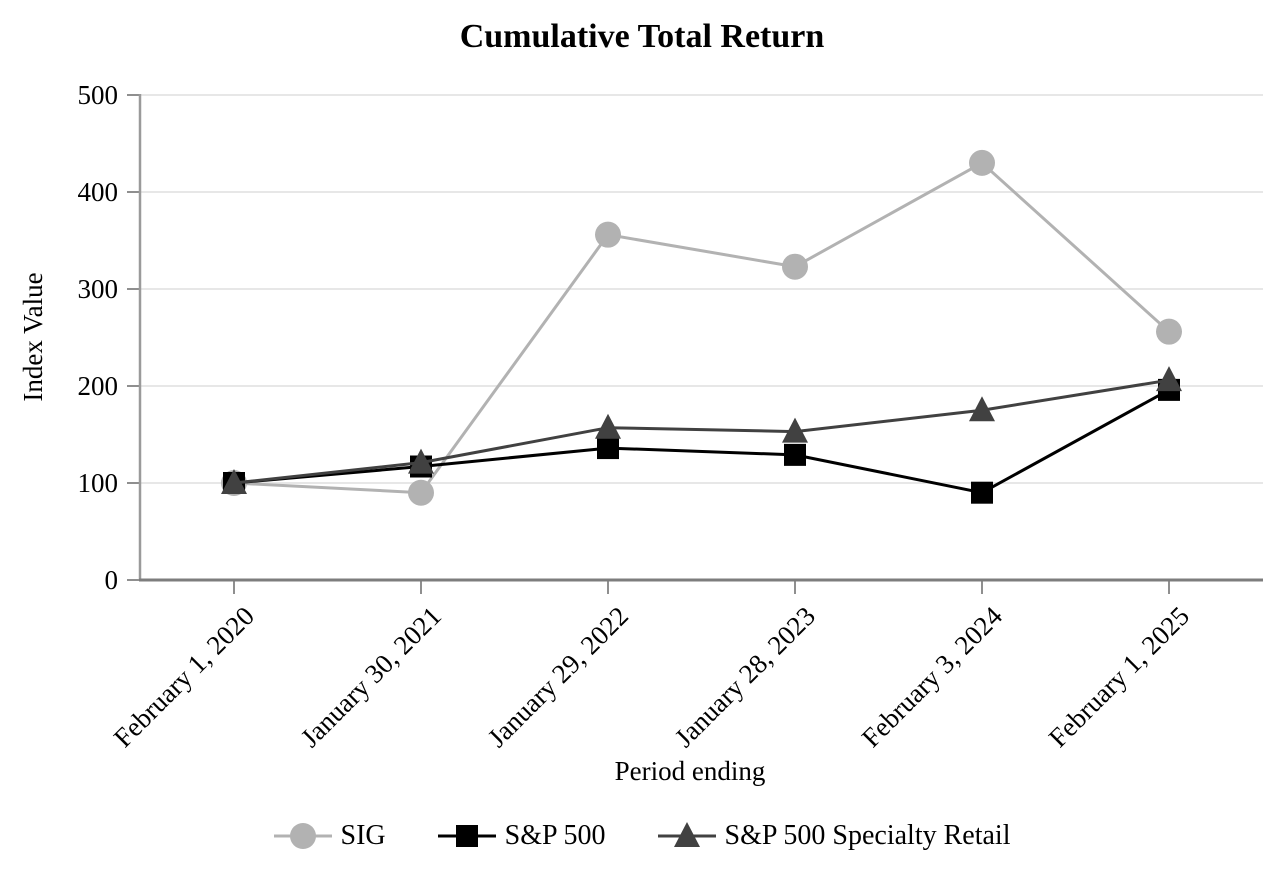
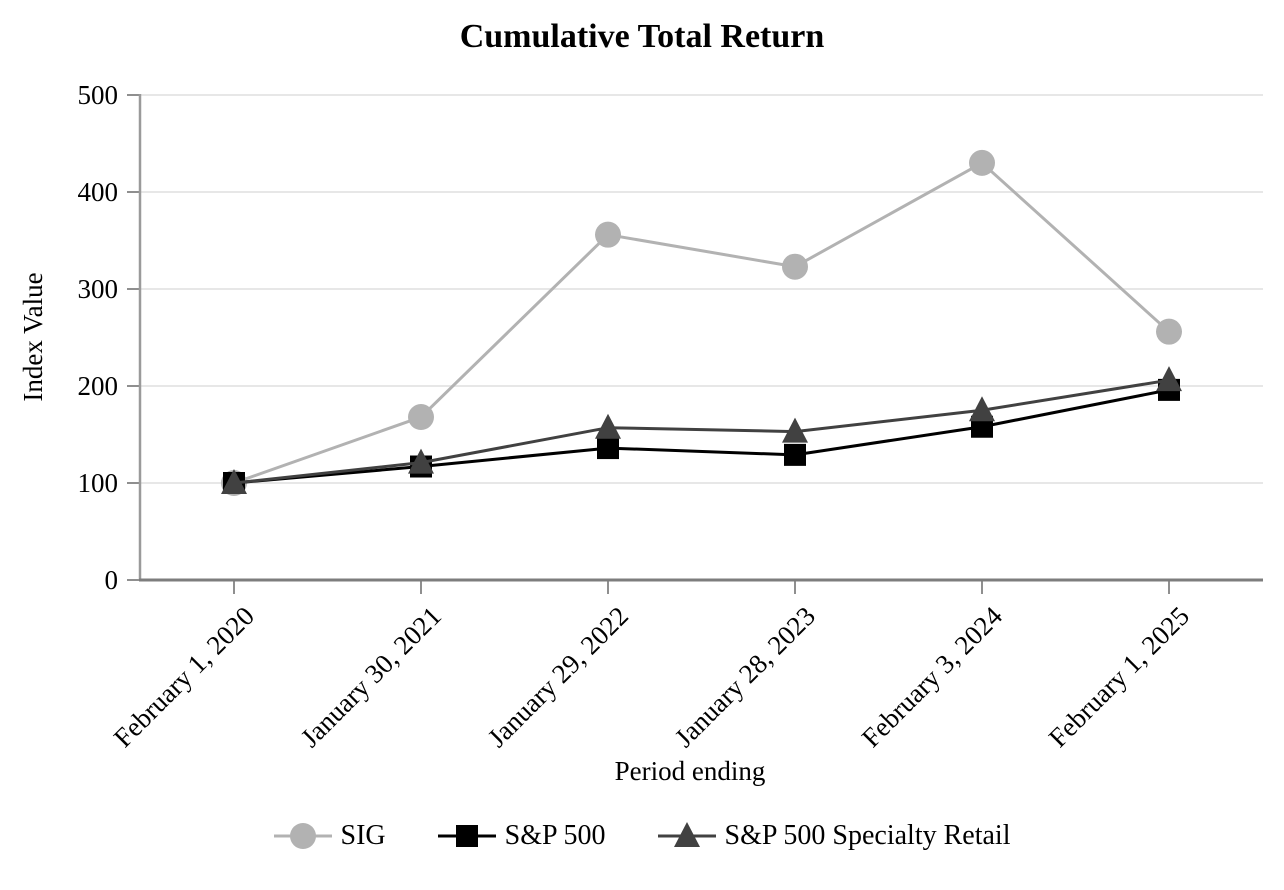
SIG/January 30, 2021: 90 -> 170
S&P 500/February 3, 2024: 90 -> 160
